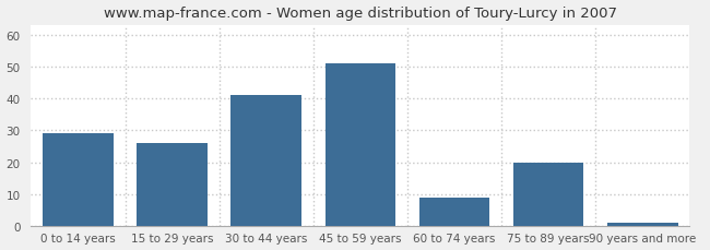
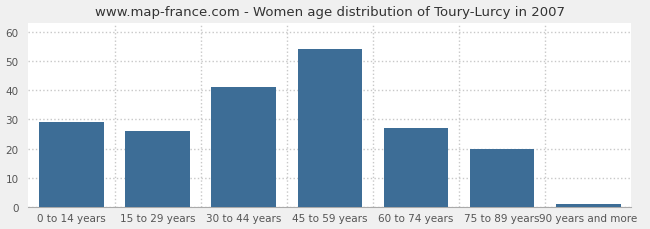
45 to 59 years: 51 -> 54
60 to 74 years: 9 -> 27
